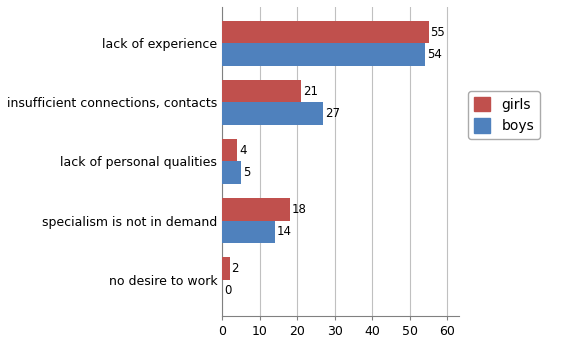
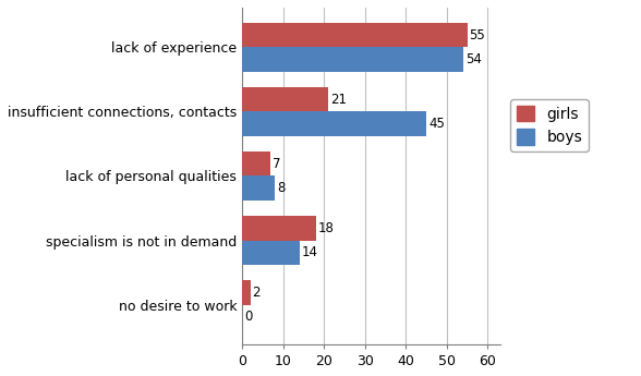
boys/insufficient connections, contacts: 27 -> 45
girls/lack of personal qualities: 4 -> 7
boys/lack of personal qualities: 5 -> 8
